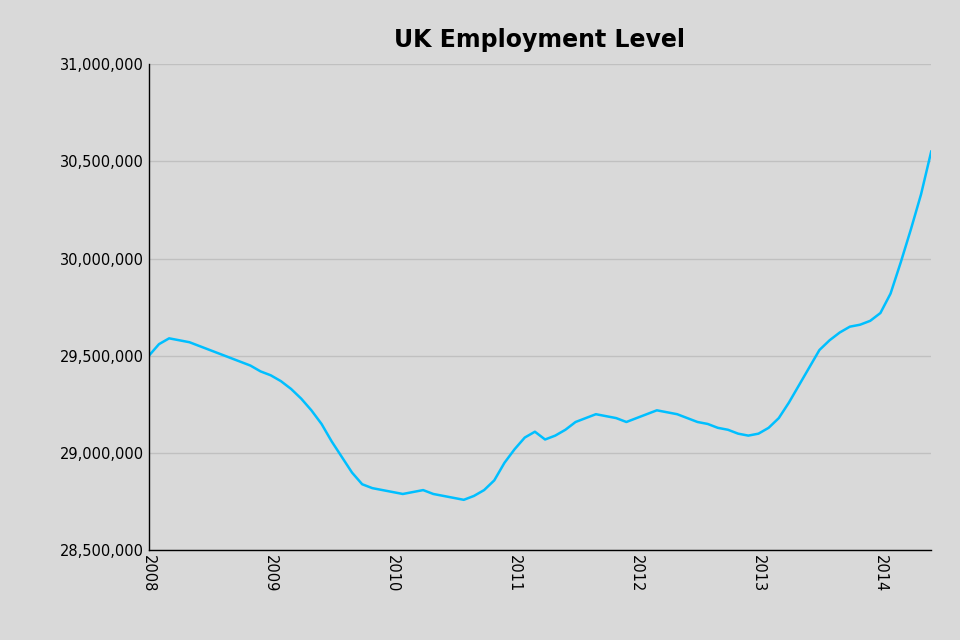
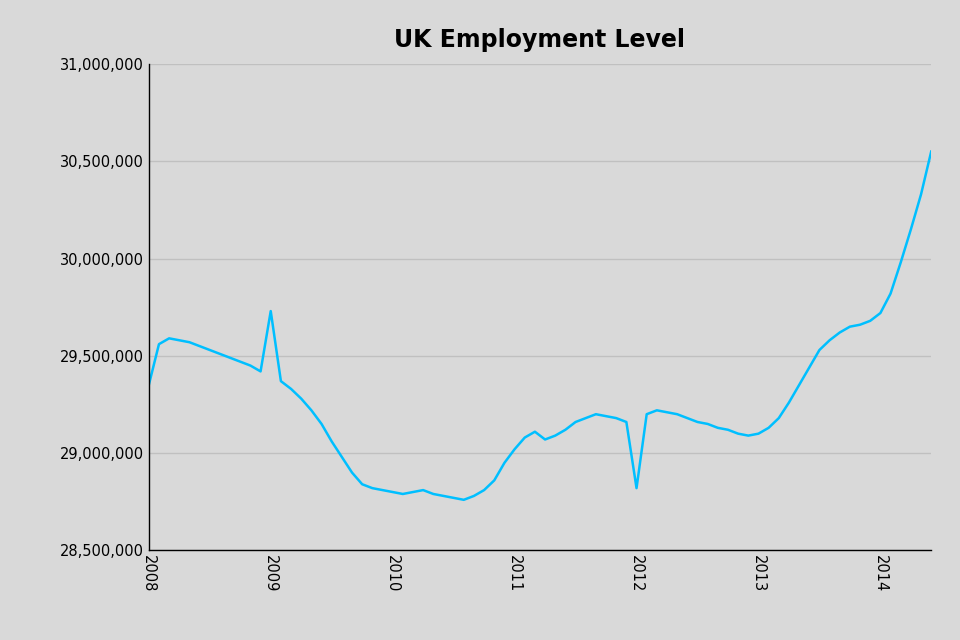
2008: 29,500,000 -> 29,350,000
2009: 29,400,000 -> 29,730,000
2012: 29,180,000 -> 28,820,000
